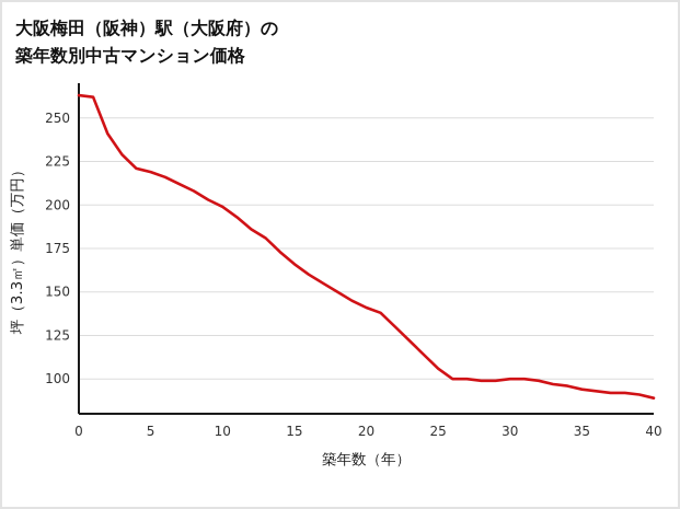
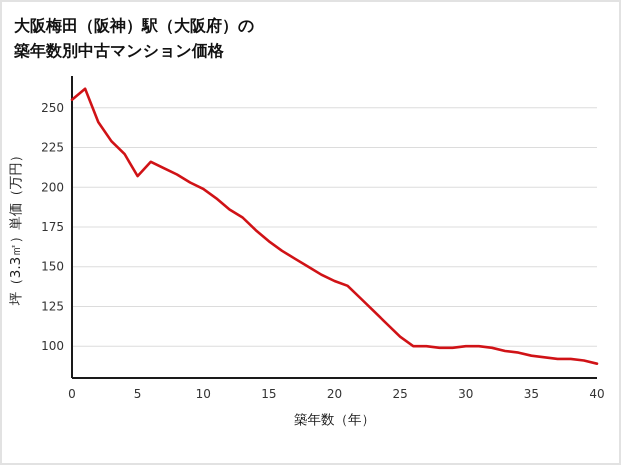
0: 263 -> 255
5: 219 -> 207
